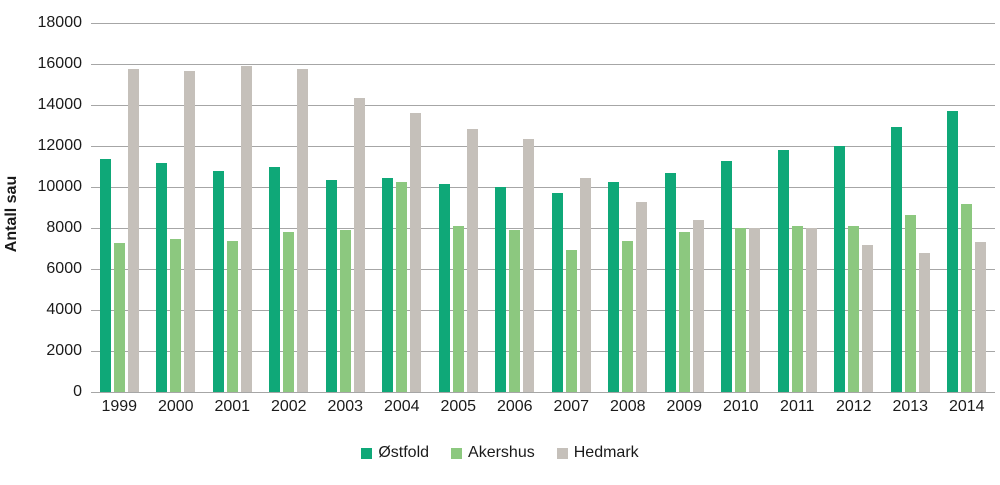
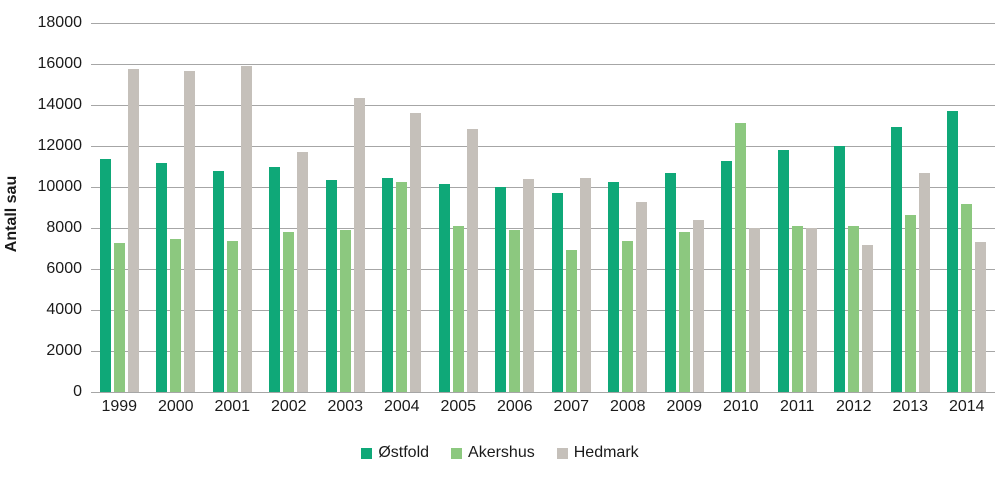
Hedmark/2002: 15800 -> 11700
Hedmark/2006: 12400 -> 10400
Akershus/2010: 8000 -> 13100
Hedmark/2013: 6800 -> 10700
